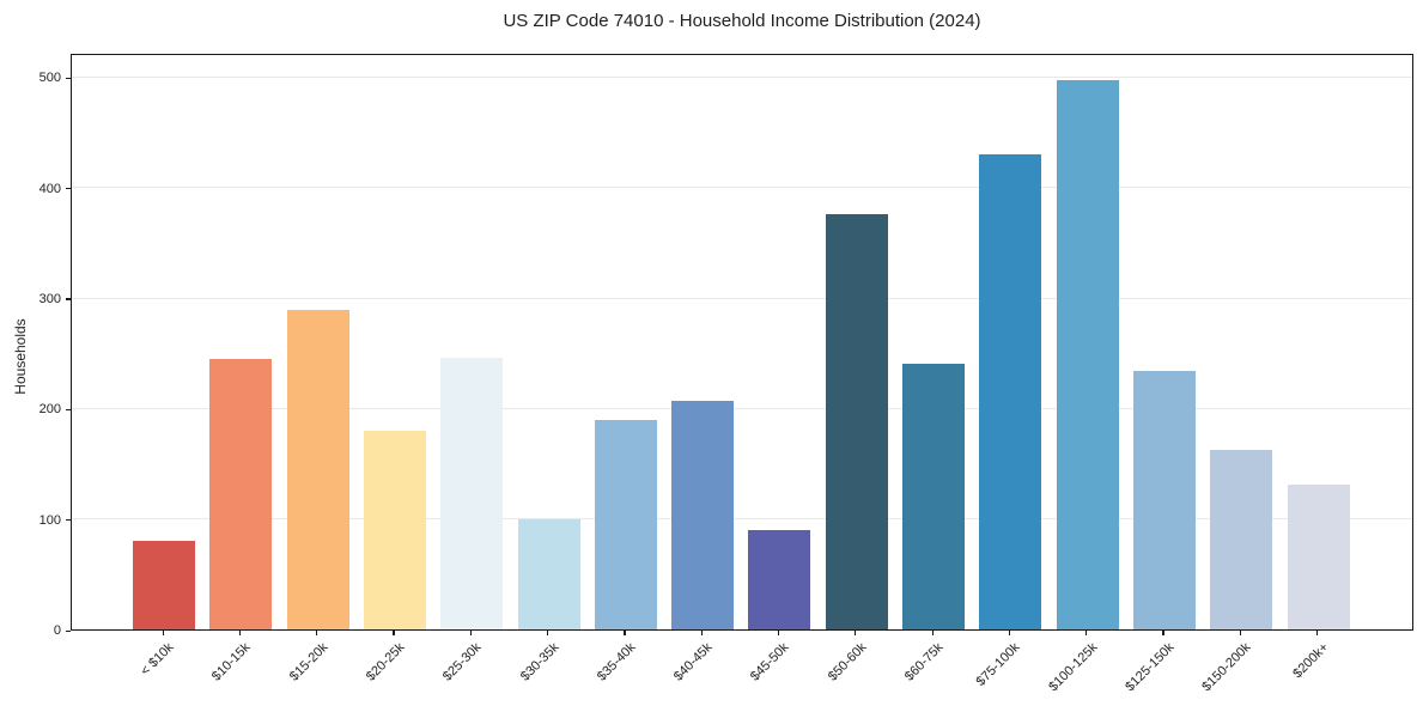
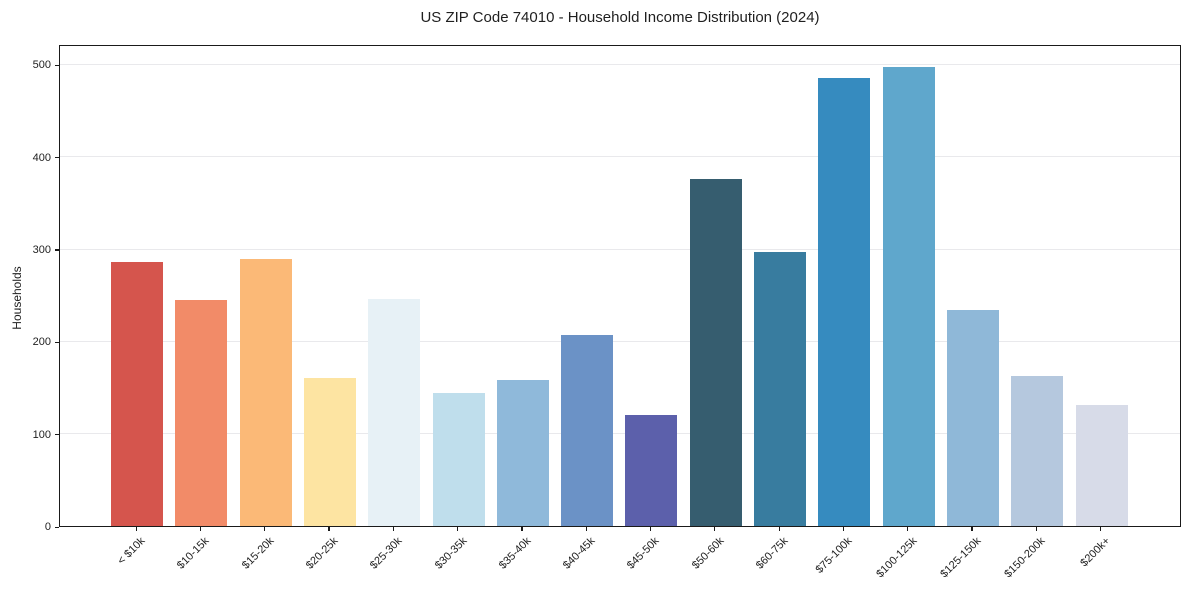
< $10k: 80 -> 290
$20-25k: 180 -> 160
$30-35k: 100 -> 140
$35-40k: 190 -> 160
$45-50k: 90 -> 120
$60-75k: 240 -> 300
$75-100k: 430 -> 480
